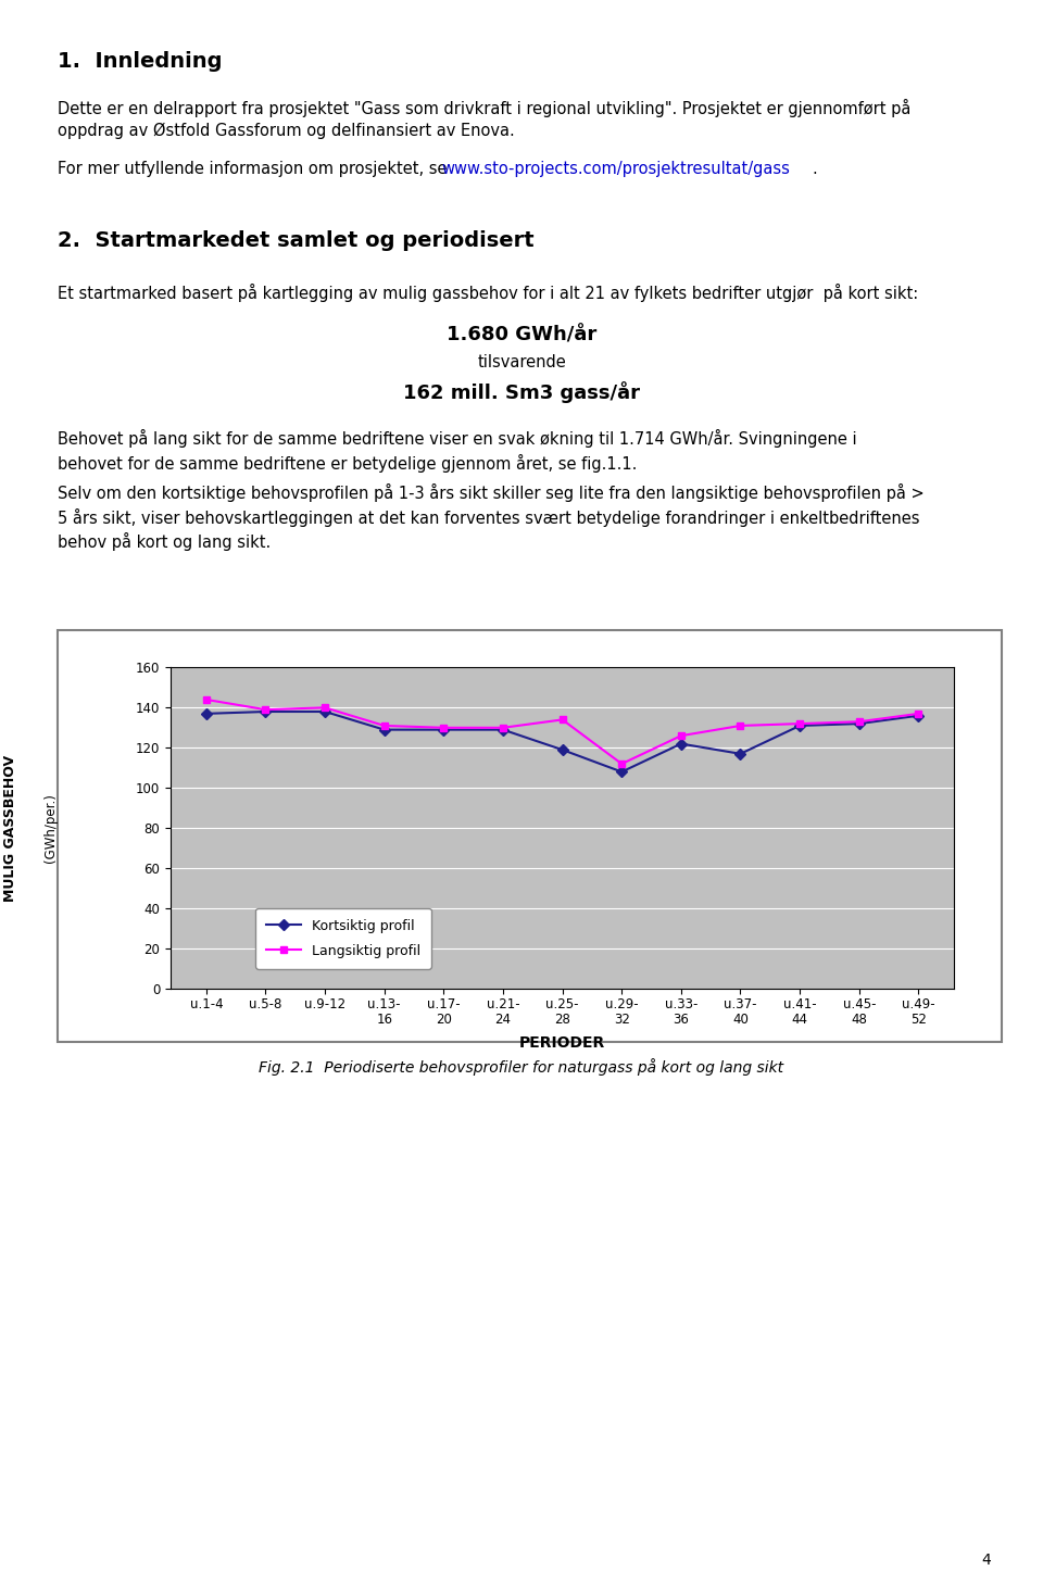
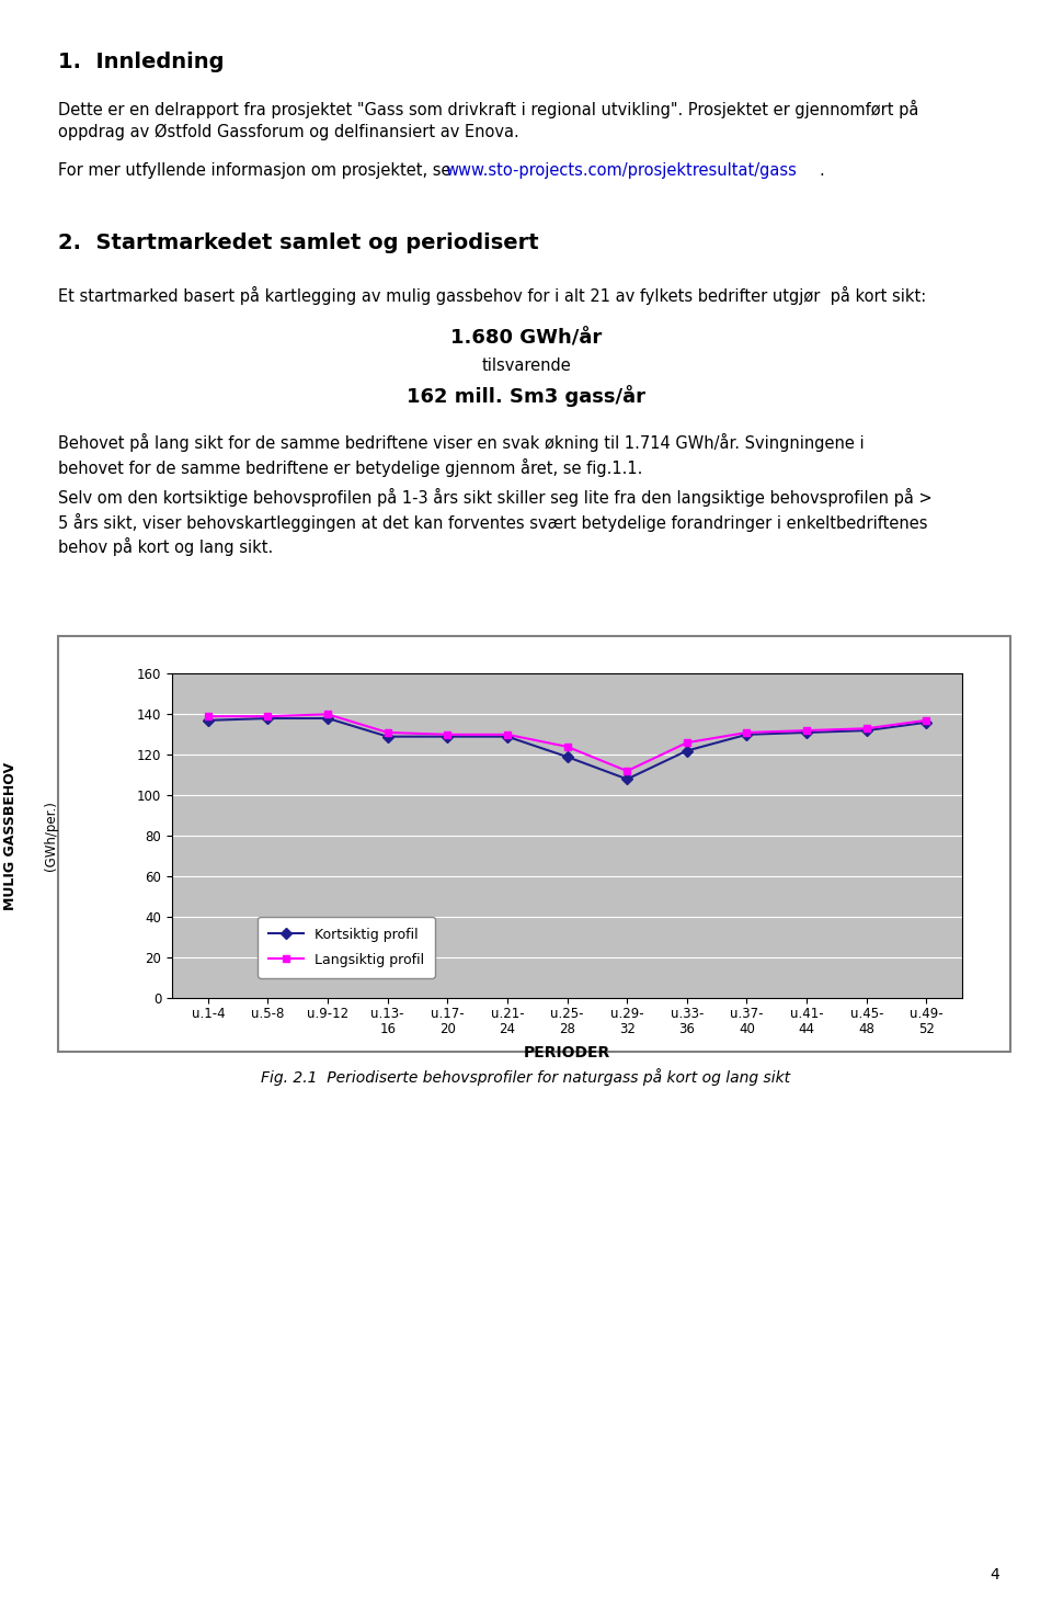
Langsiktig profil/u.1-4: 144 -> 139
Langsiktig profil/u.25- 28: 134 -> 124
Kortsiktig profil/u.37- 40: 117 -> 130
